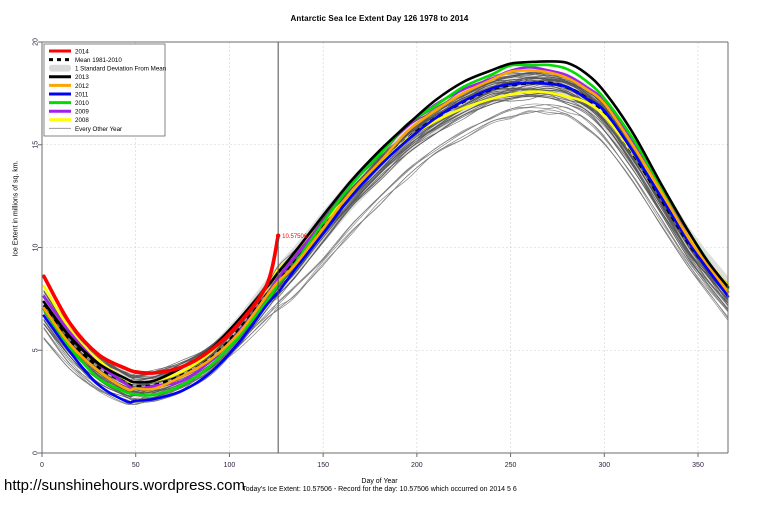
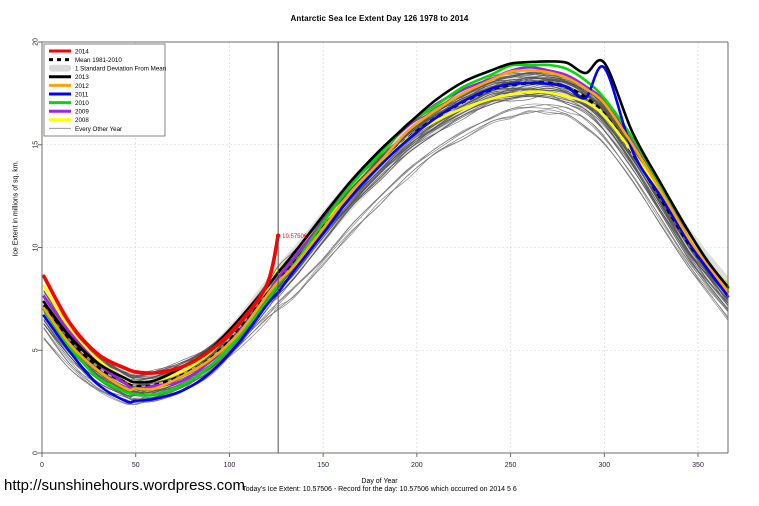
2013/300: 17.6 -> 19.0
2011/300: 16.6 -> 18.7
